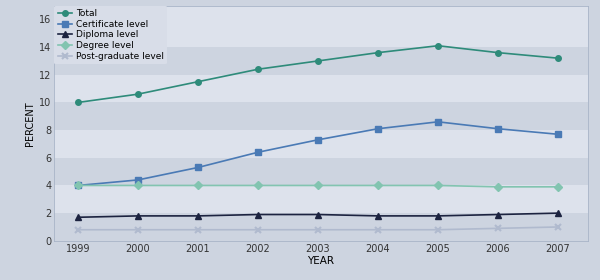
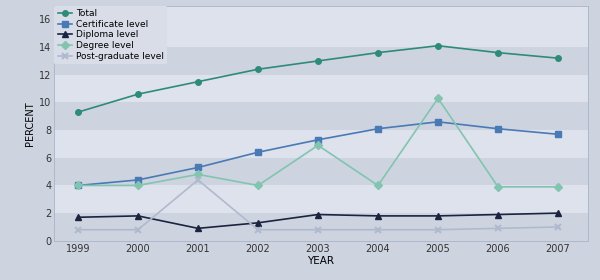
Total/1999: 10.0 -> 9.3
Diploma level/2001: 1.8 -> 0.9
Degree level/2001: 4.0 -> 4.8
Post-graduate level/2001: 0.8 -> 4.4
Diploma level/2002: 1.9 -> 1.3
Degree level/2003: 4.0 -> 6.9
Degree level/2005: 4.0 -> 10.3
